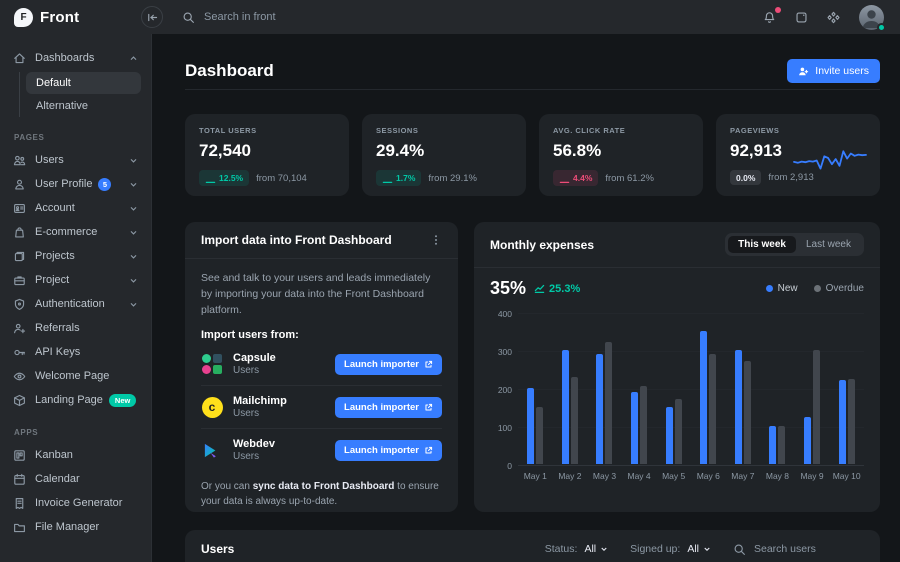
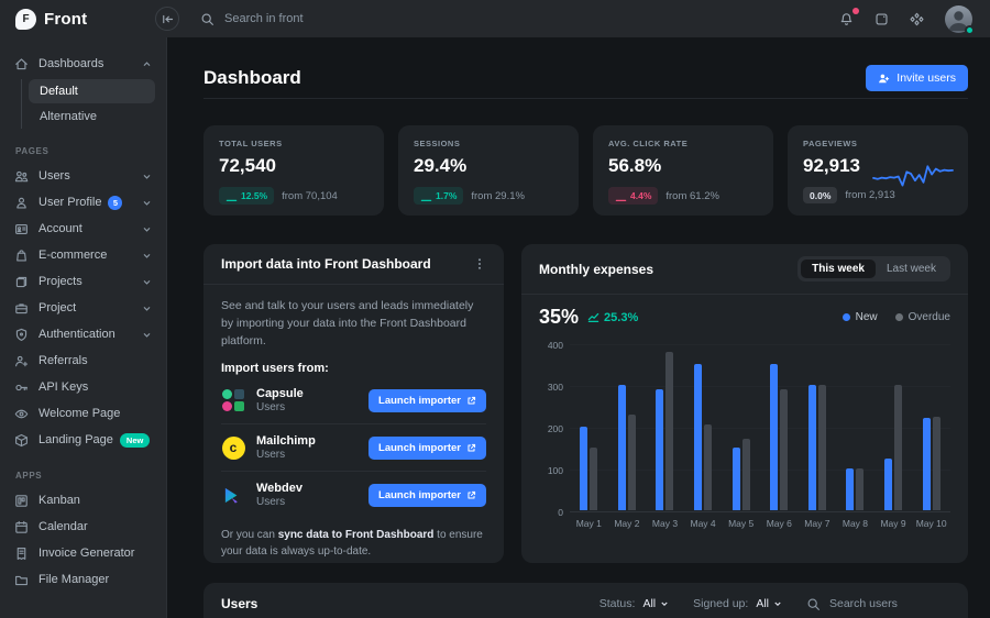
Overdue/May 3: 320 -> 380
New/May 4: 190 -> 350
Overdue/May 7: 270 -> 300
